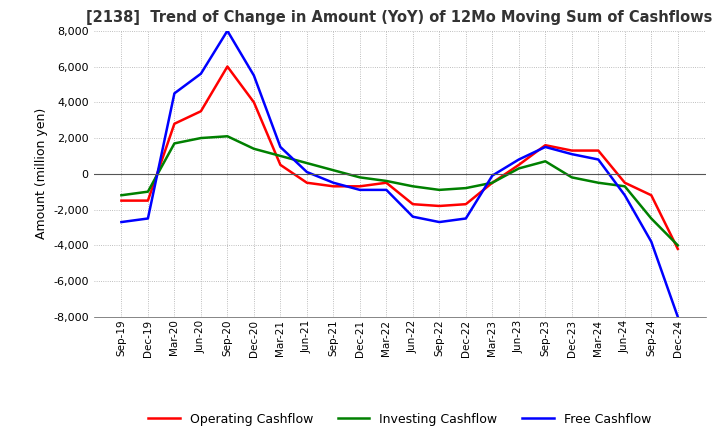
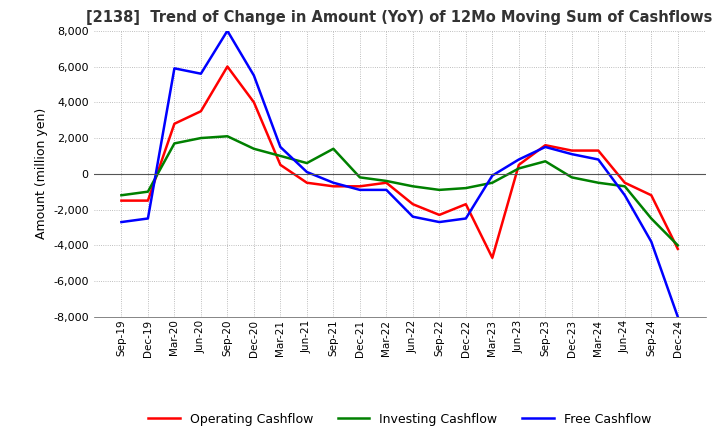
Free Cashflow/Mar-20: 4,500 -> 5,900
Investing Cashflow/Sep-21: 200 -> 1,400
Operating Cashflow/Sep-22: -1,800 -> -2,300
Operating Cashflow/Mar-23: -500 -> -4,700
